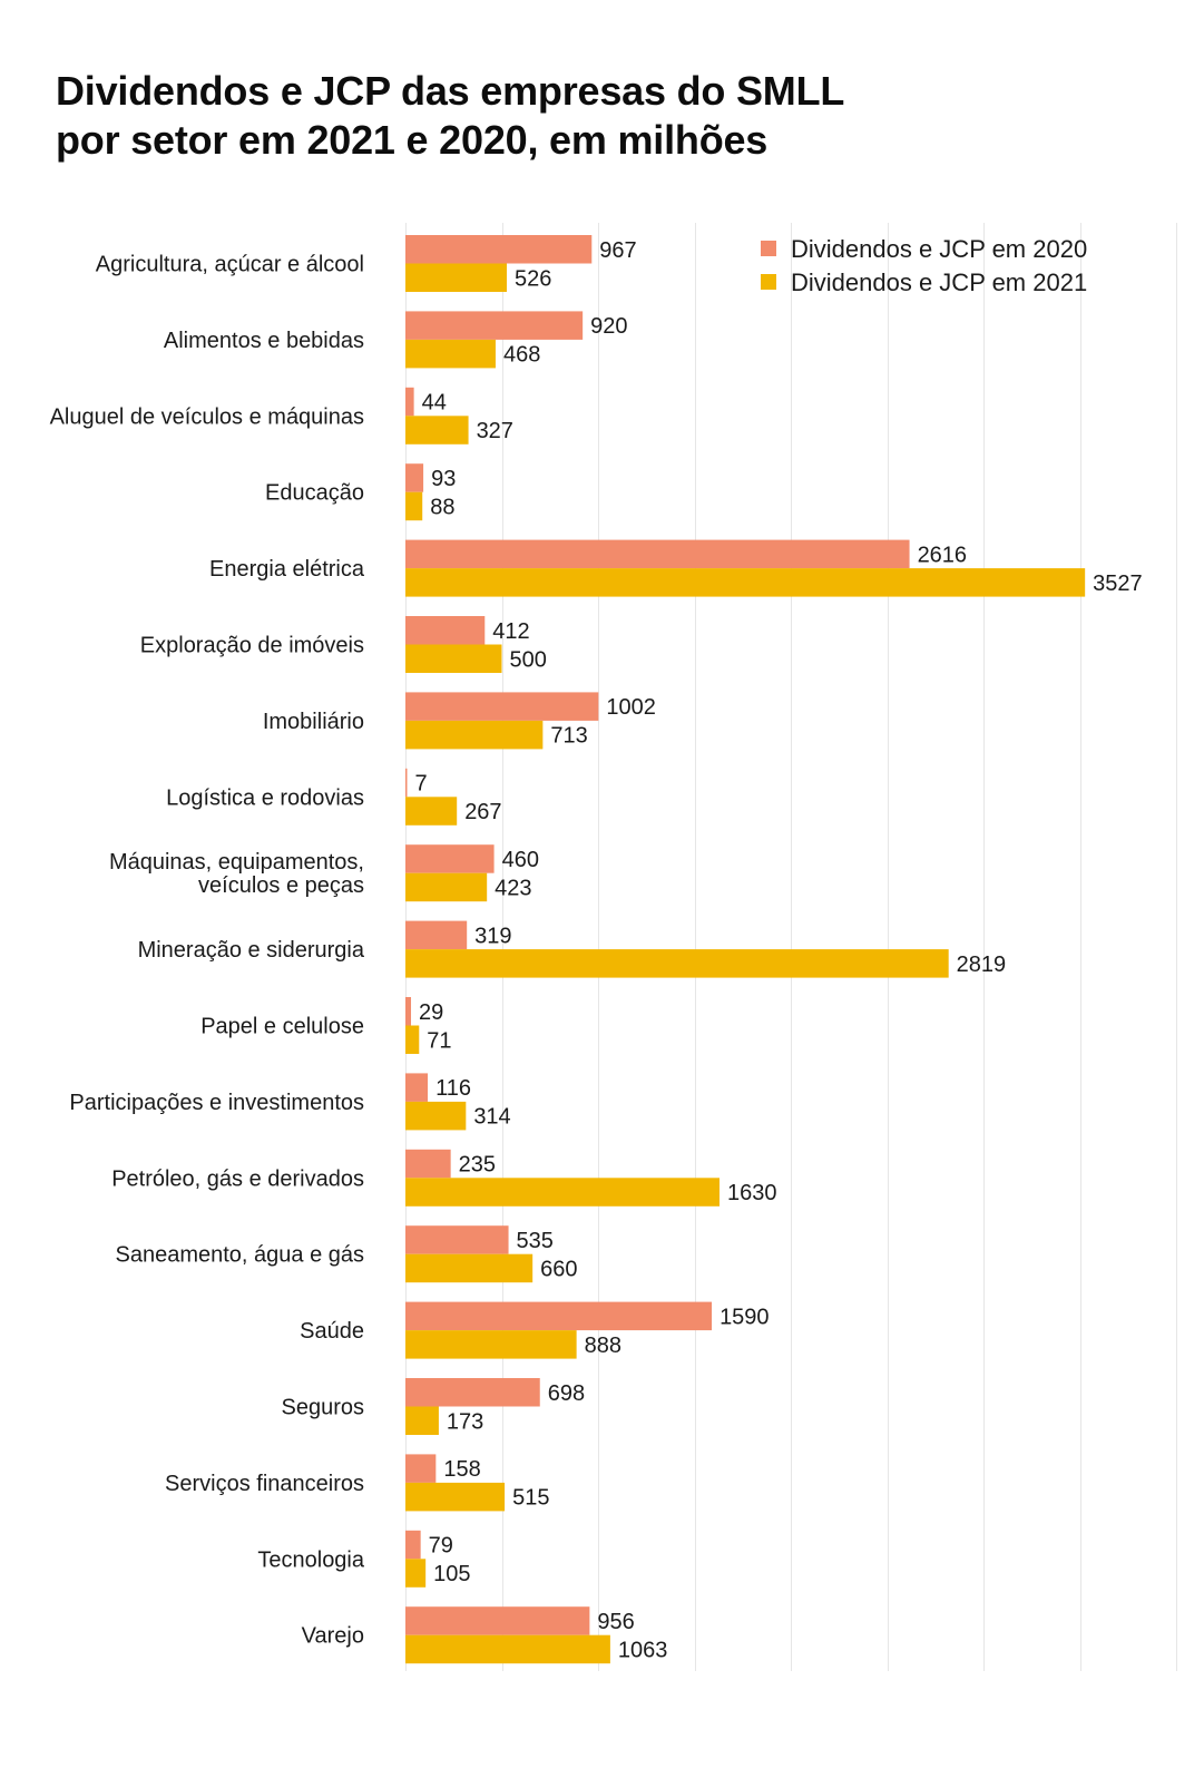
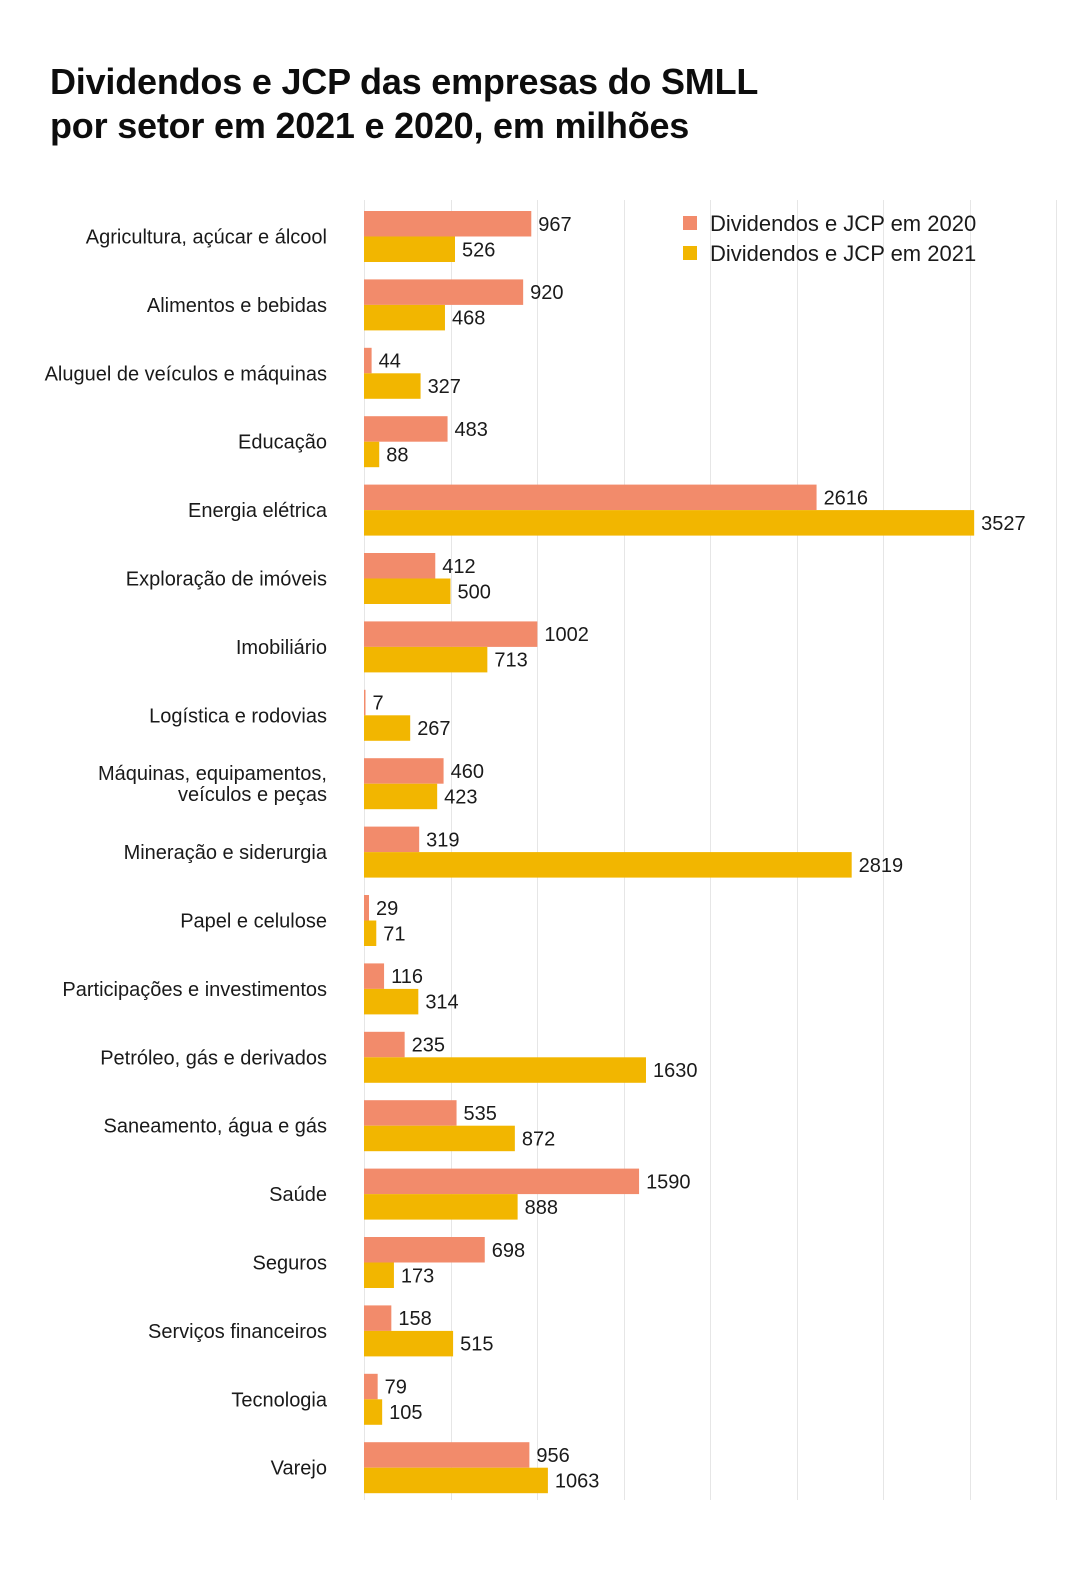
Dividendos e JCP em 2020/Educação: 93 -> 483
Dividendos e JCP em 2021/Saneamento, água e gás: 660 -> 872
